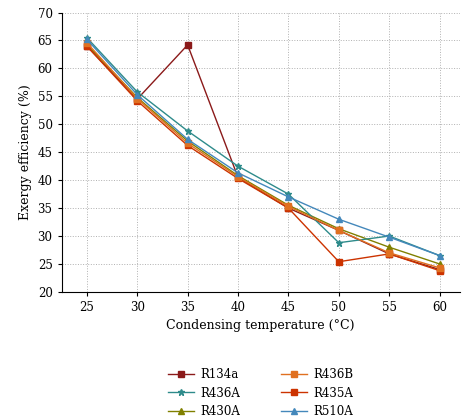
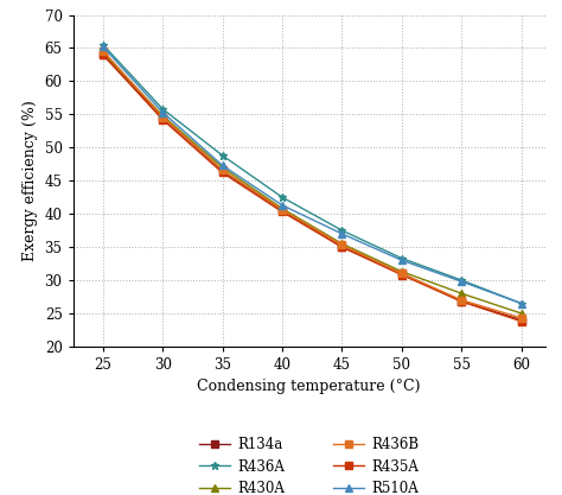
R134a/35: 64.2 -> 46.5
R435A/50: 25.4 -> 30.8
R436A/50: 28.8 -> 33.3
